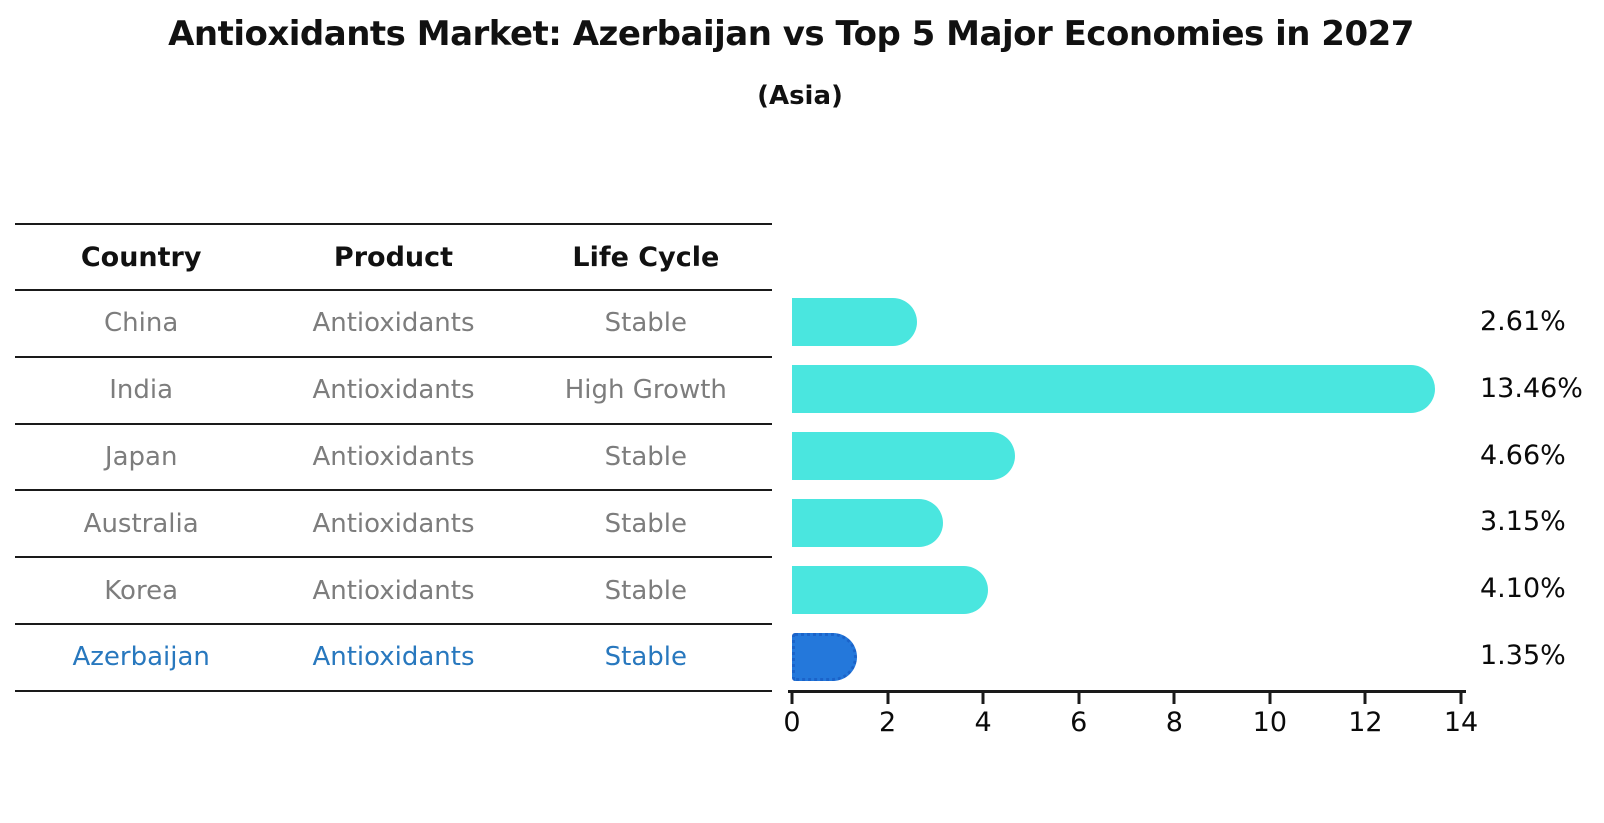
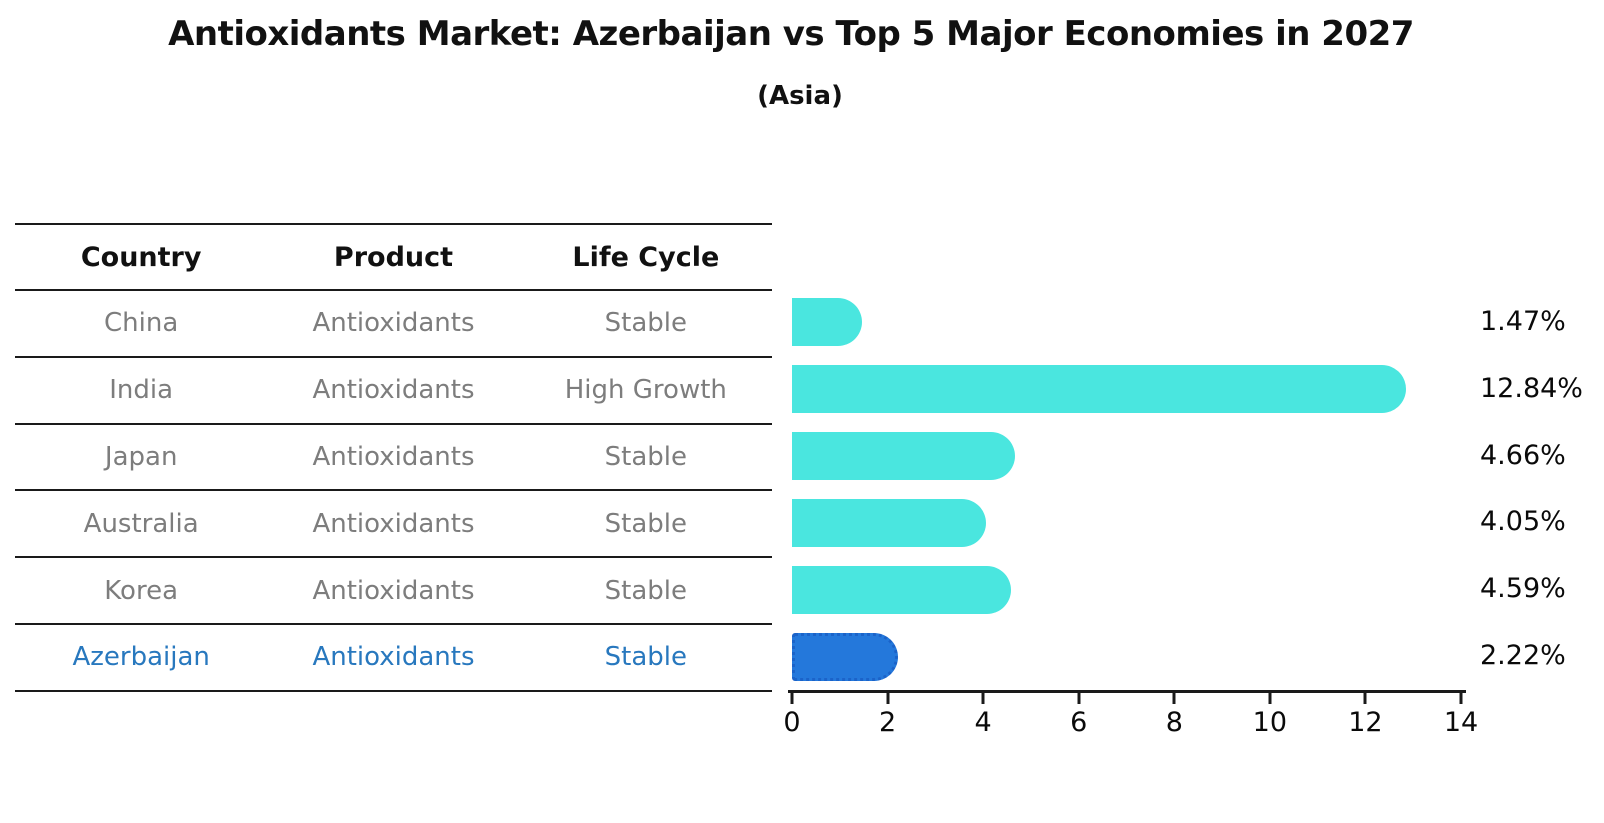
China: 2.61% -> 1.47%
India: 13.46% -> 12.84%
Australia: 3.15% -> 4.05%
Korea: 4.10% -> 4.59%
Azerbaijan: 1.35% -> 2.22%
